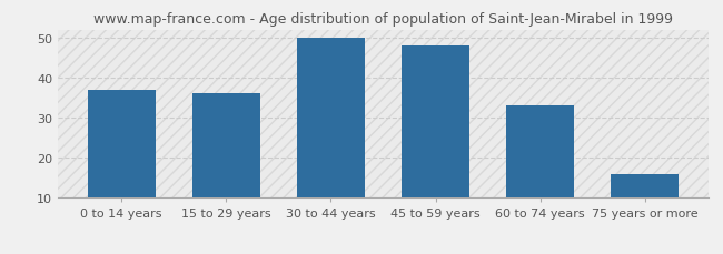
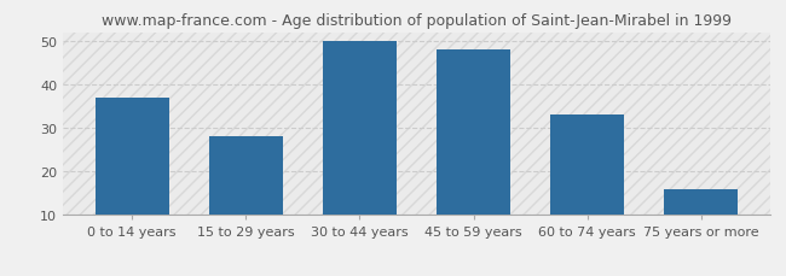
15 to 29 years: 36 -> 28
